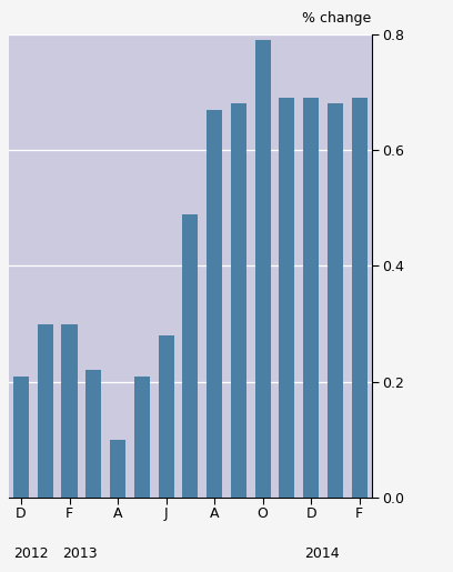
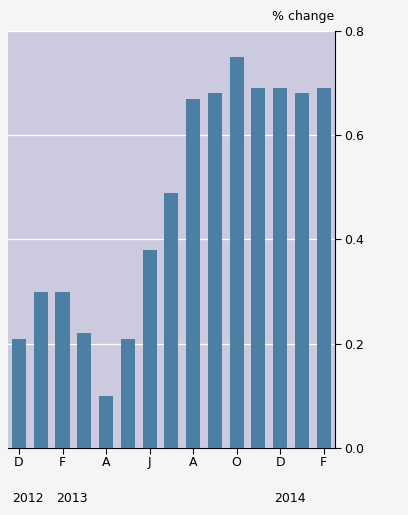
J: 0.28 -> 0.38
O: 0.79 -> 0.75
